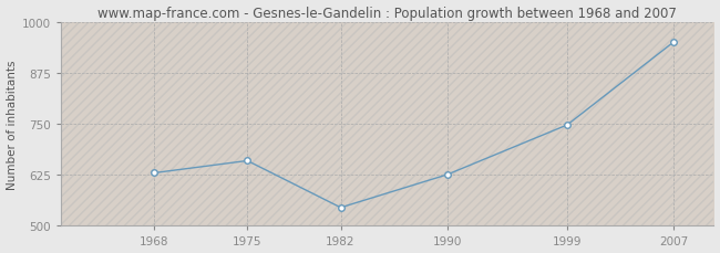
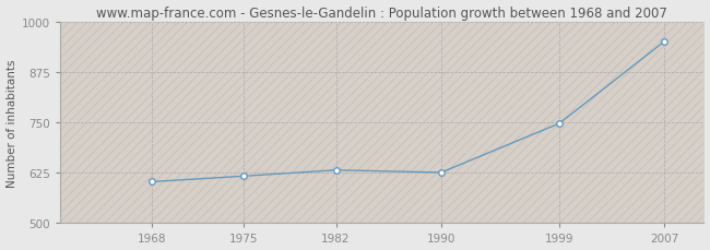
1968: 630 -> 603
1975: 660 -> 617
1982: 545 -> 632
